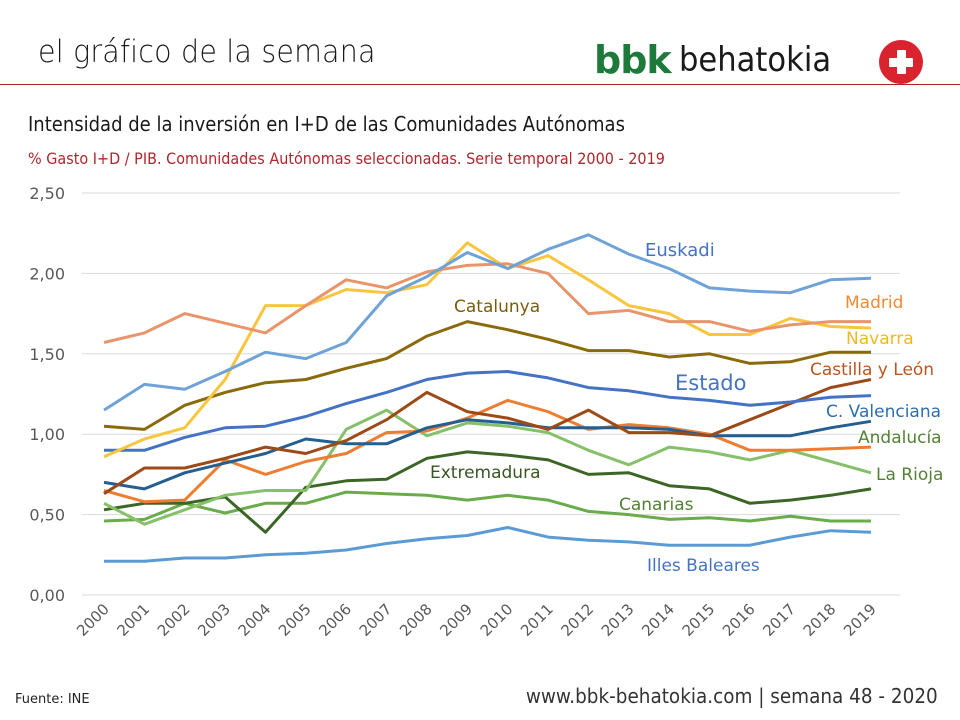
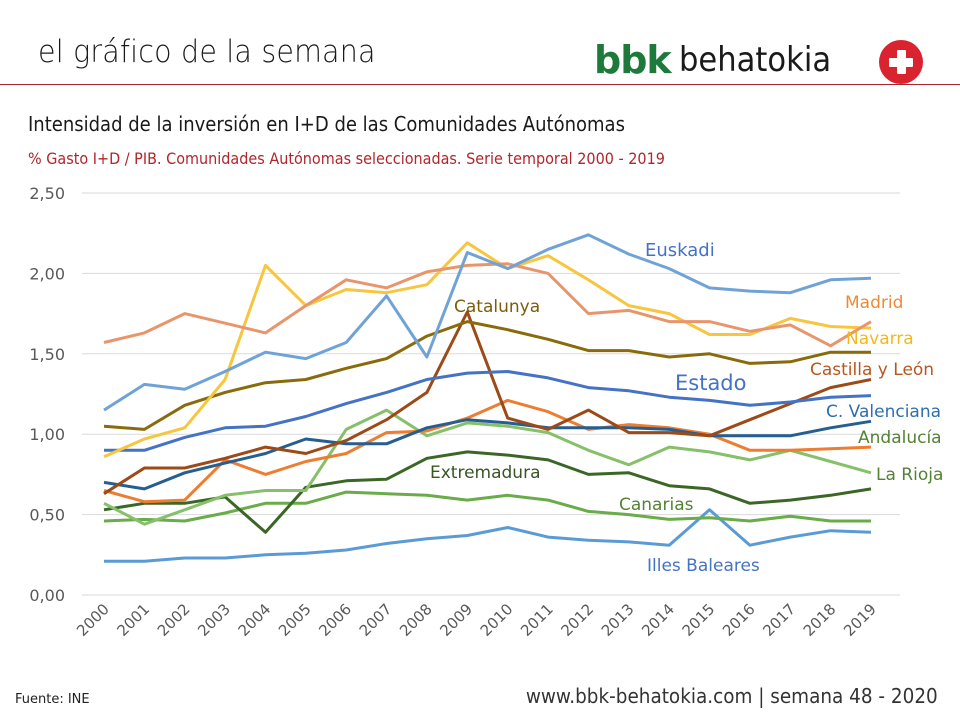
Canarias/2002: 0,57 -> 0,46
Navarra/2004: 1,80 -> 2,05
Euskadi/2008: 1,98 -> 1,48
Castilla y León/2009: 1,14 -> 1,76
Illes Baleares/2015: 0,31 -> 0,53
Madrid/2018: 1,70 -> 1,55
